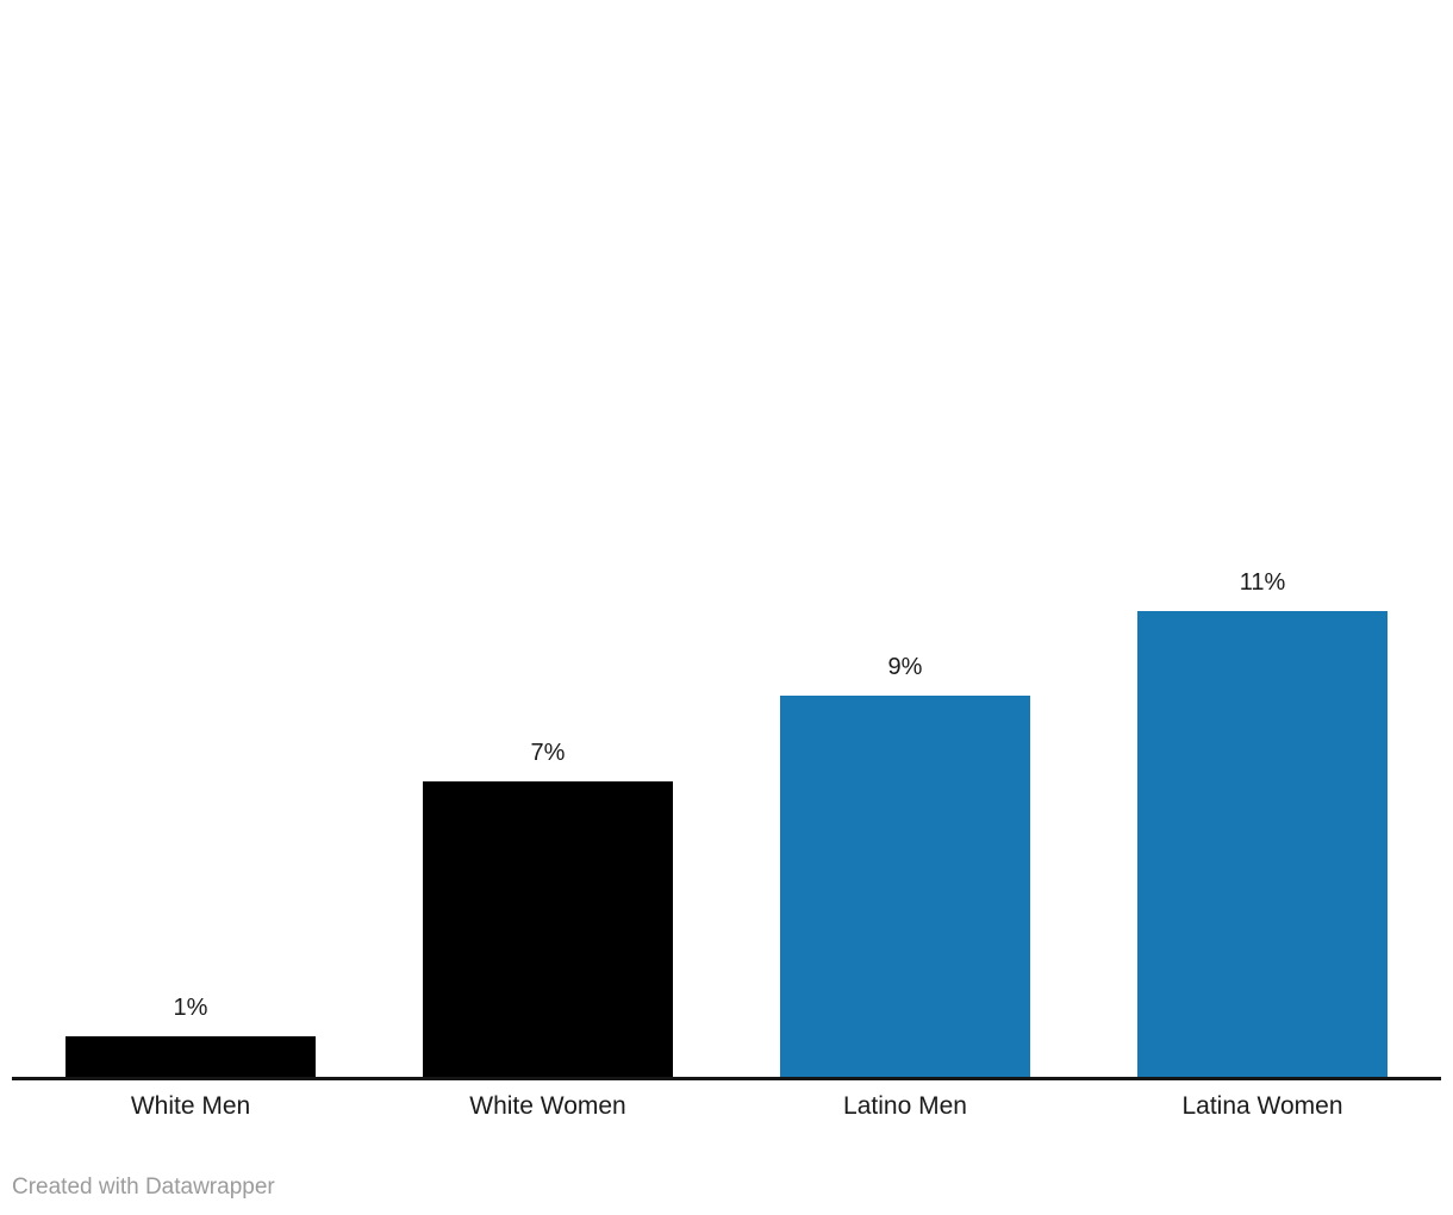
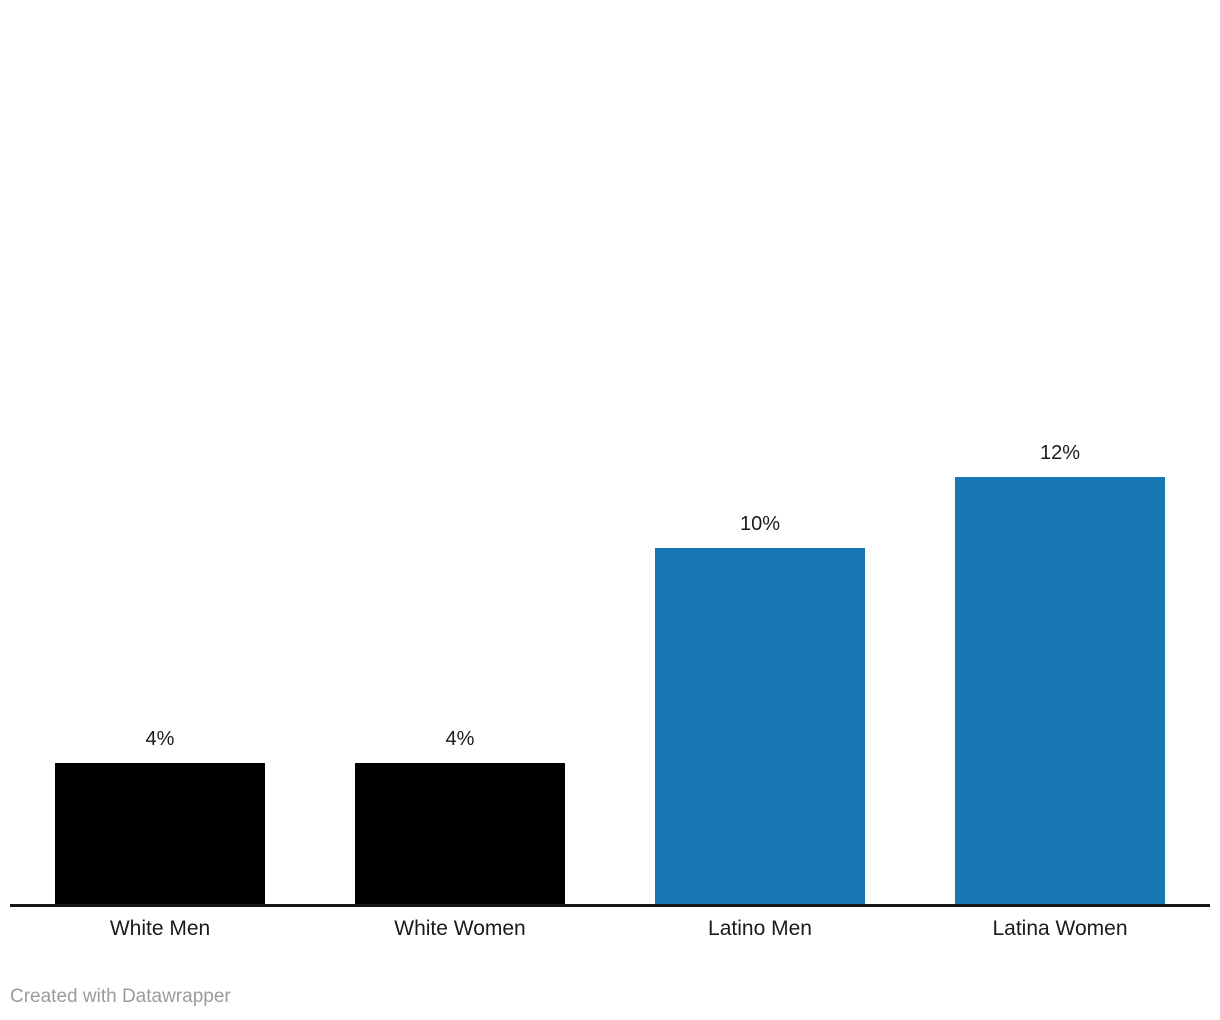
White Men: 1% -> 4%
White Women: 7% -> 4%
Latino Men: 9% -> 10%
Latina Women: 11% -> 12%
